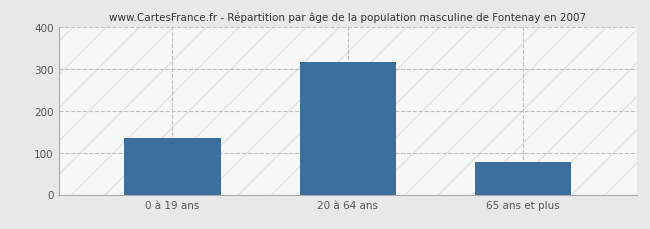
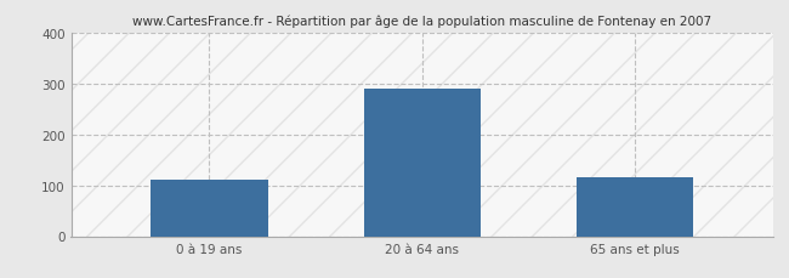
0 à 19 ans: 135 -> 110
20 à 64 ans: 315 -> 290
65 ans et plus: 78 -> 115
